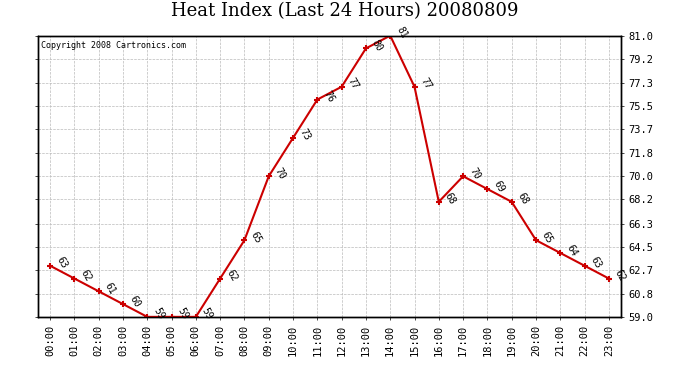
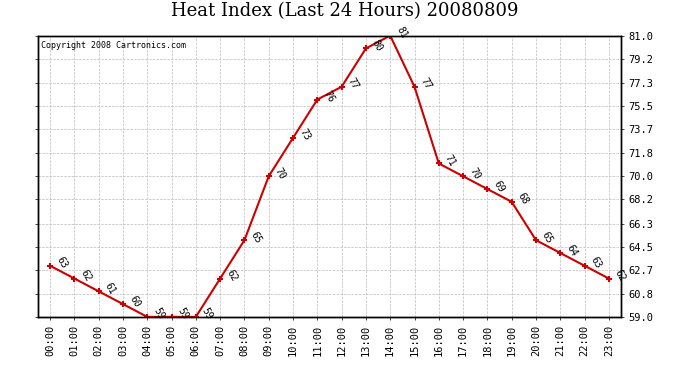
16:00: 68 -> 71
